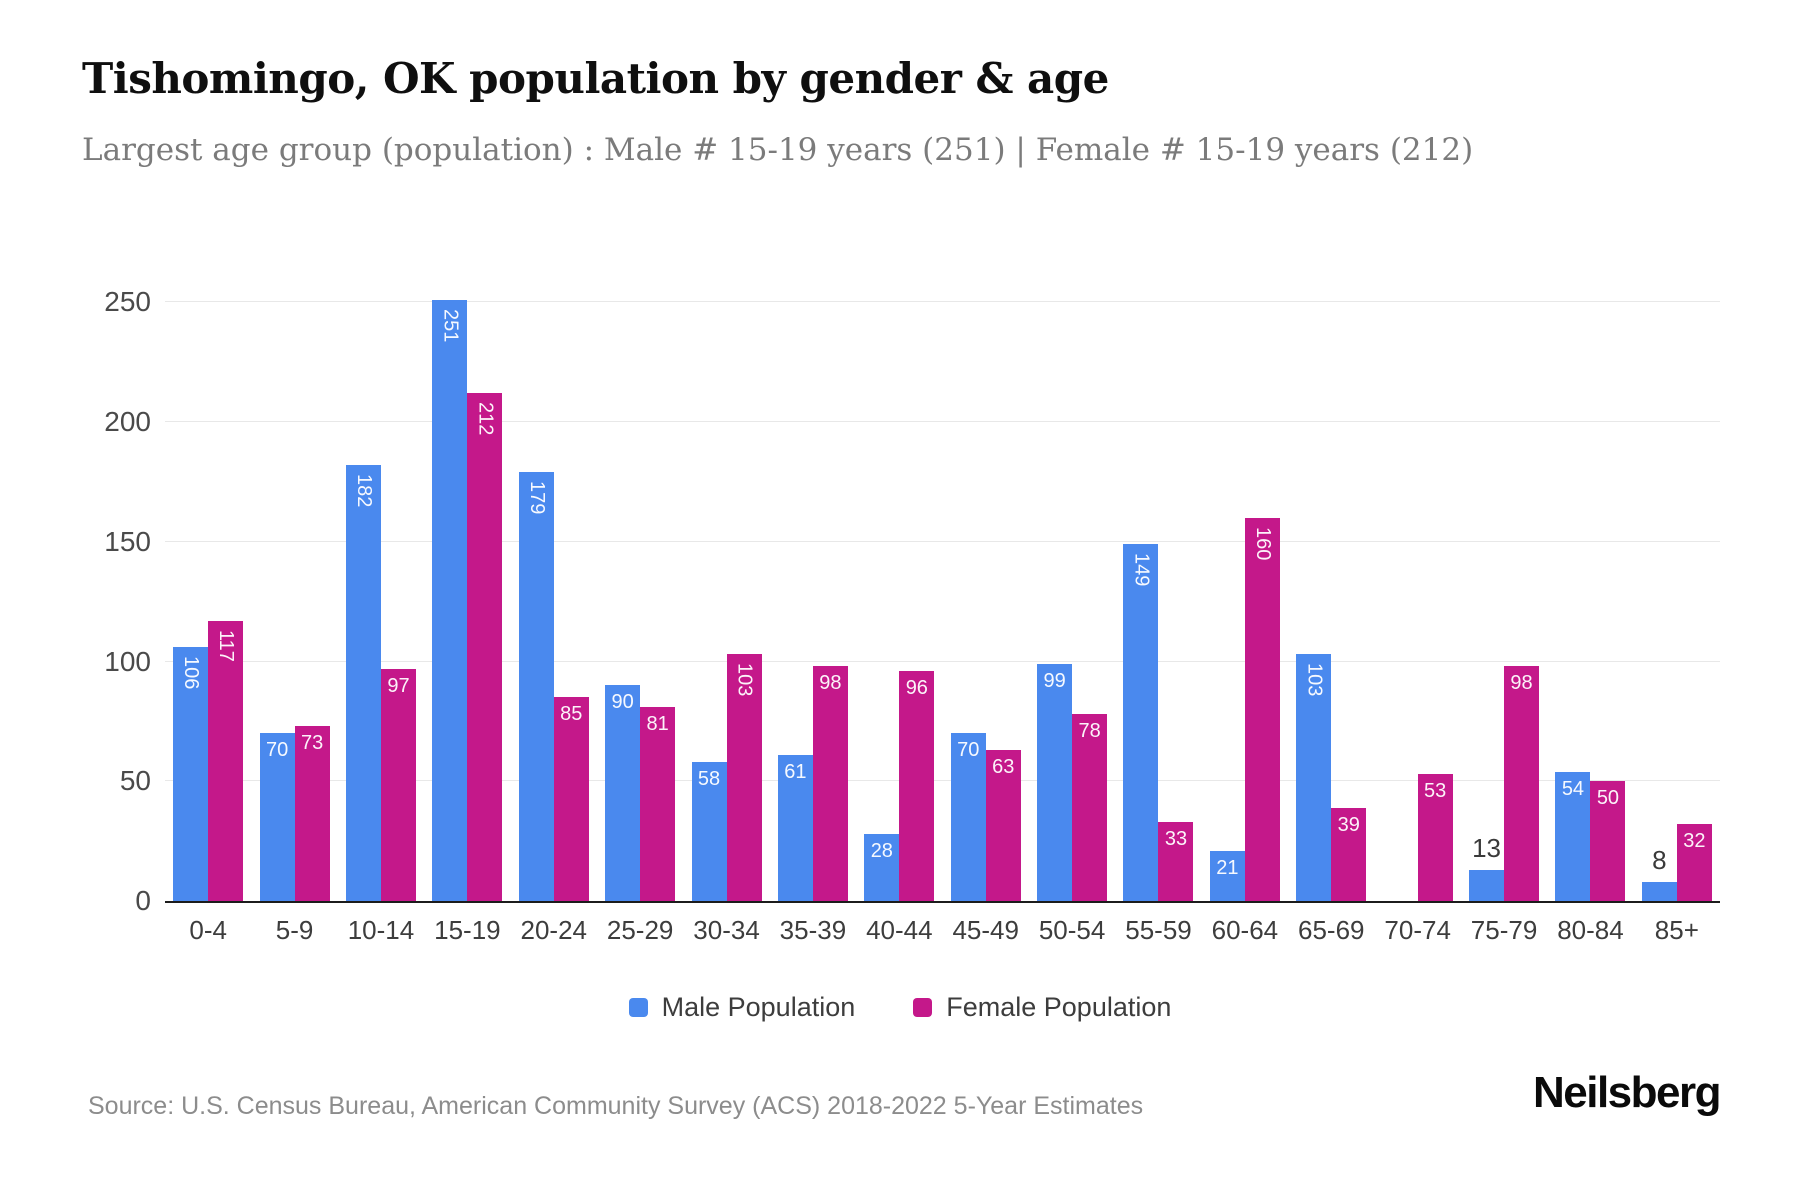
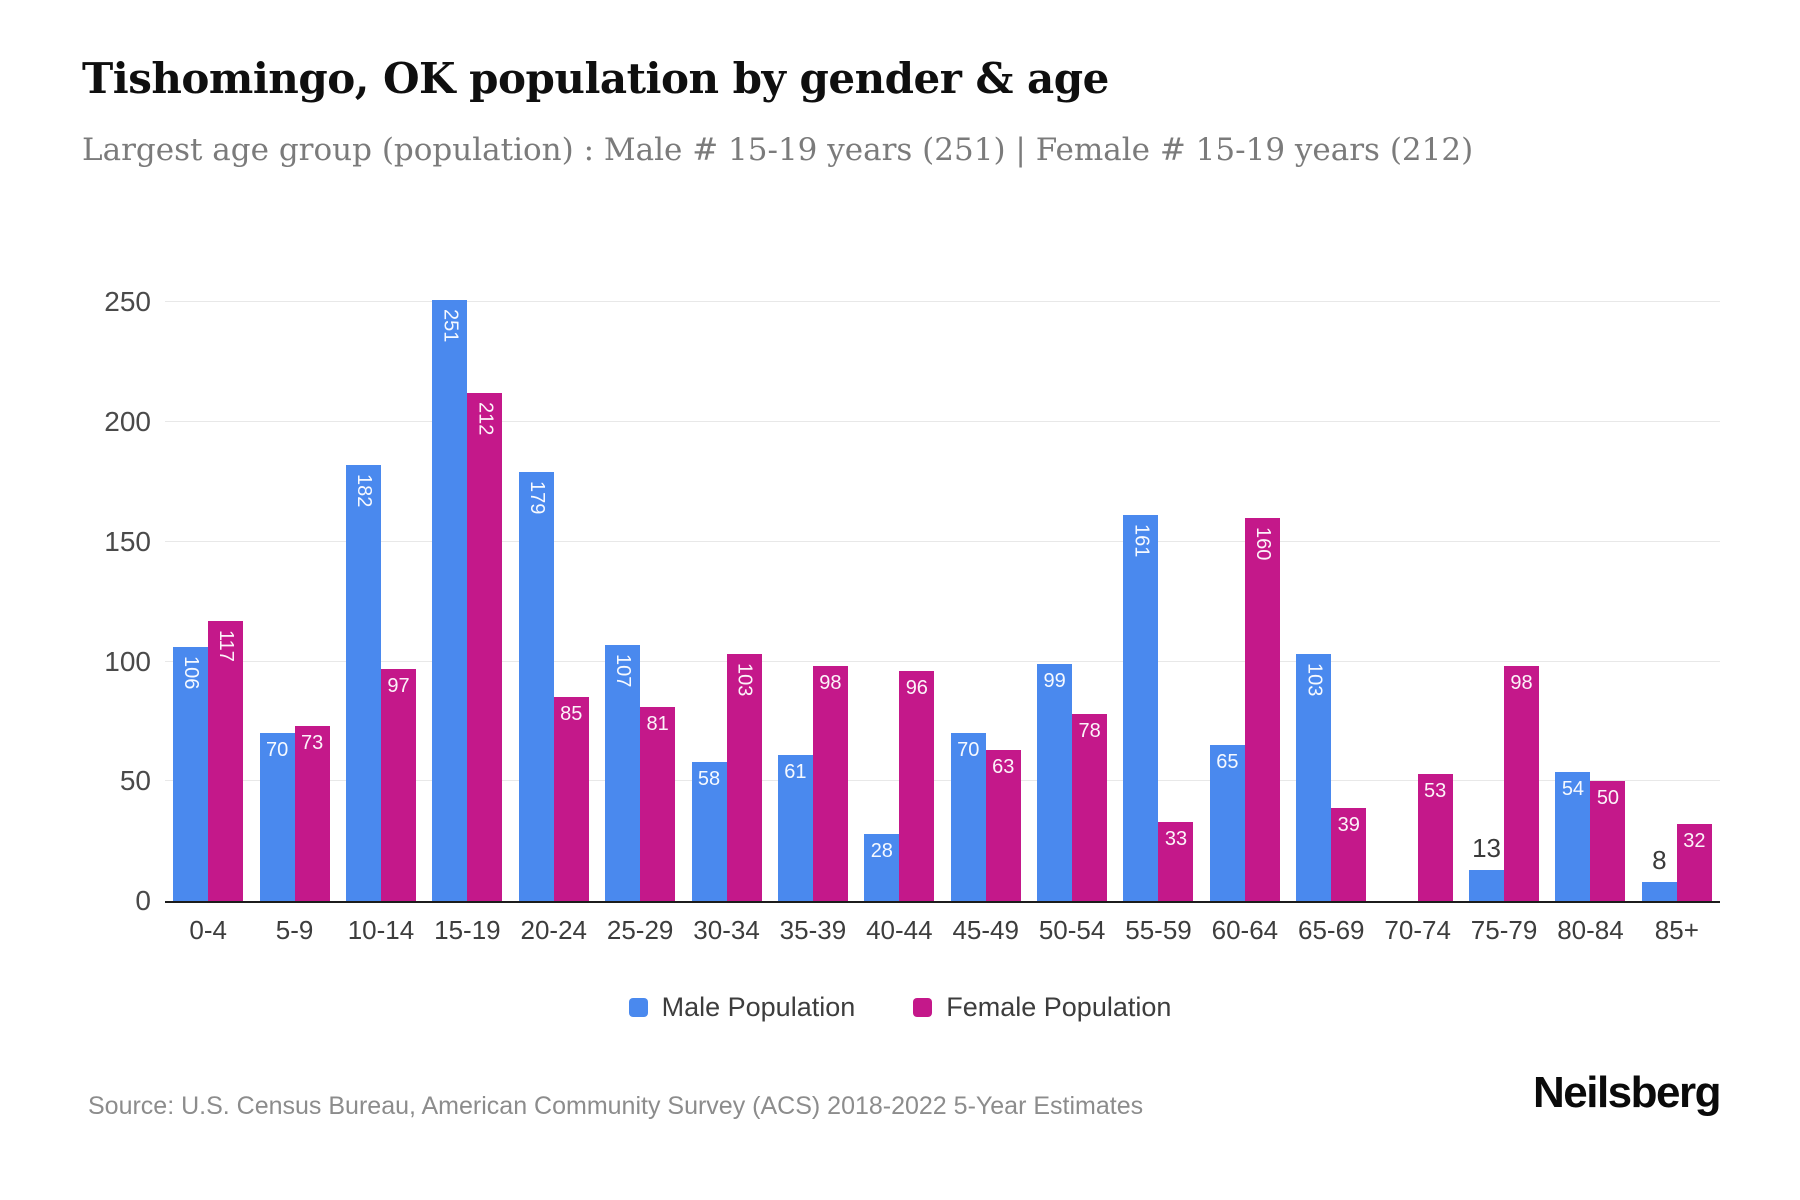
Male Population/25-29: 90 -> 107
Male Population/55-59: 149 -> 161
Male Population/60-64: 21 -> 65
